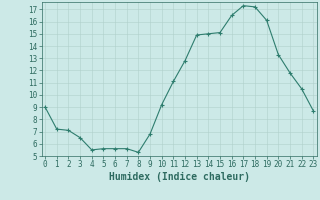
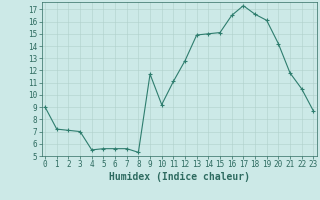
3: 6.5 -> 7.0
9: 6.8 -> 11.7
18: 17.2 -> 16.6
20: 13.3 -> 14.2
